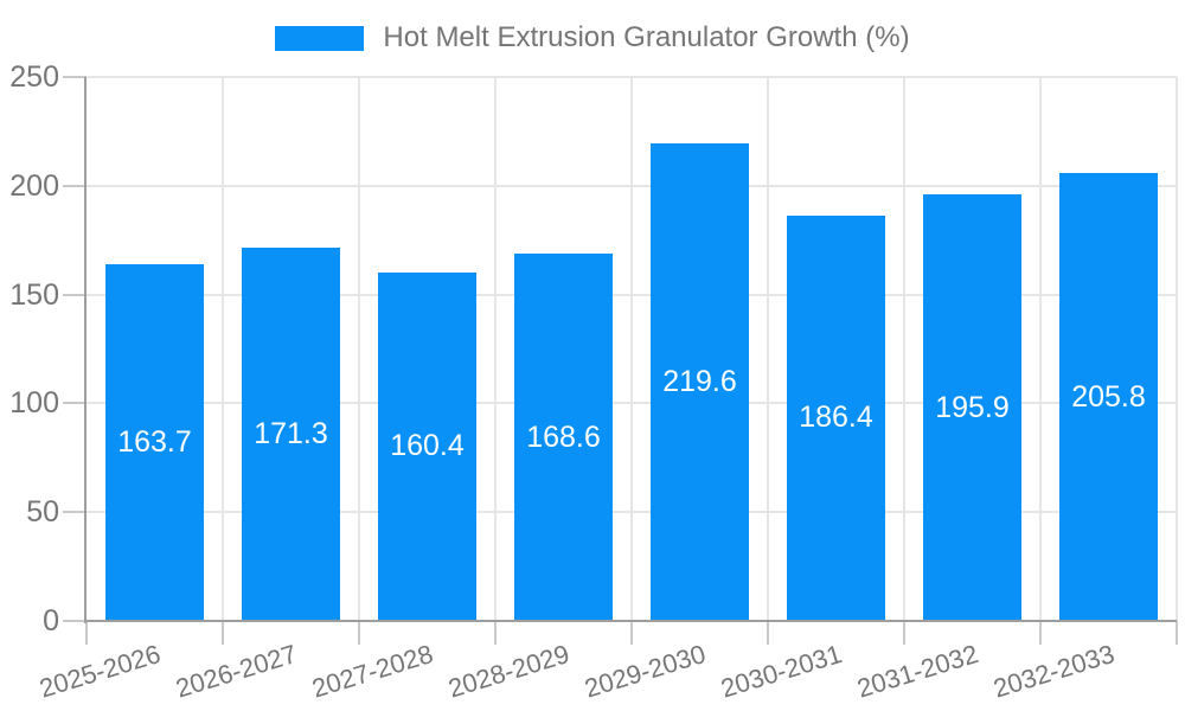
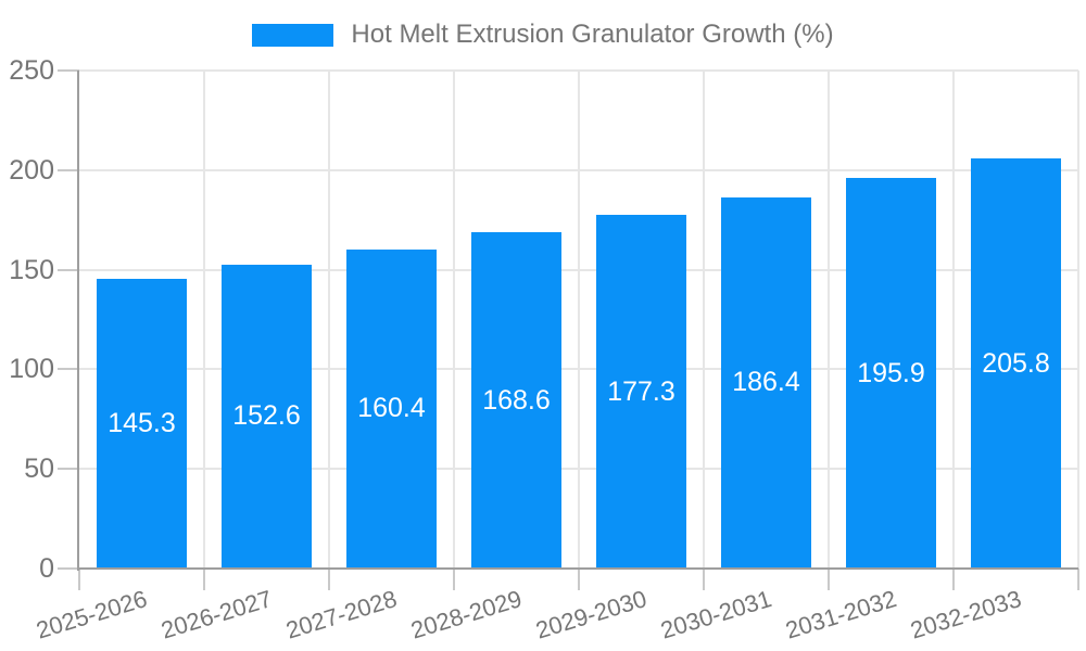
2025-2026: 163.7 -> 145.3
2026-2027: 171.3 -> 152.6
2029-2030: 219.6 -> 177.3
